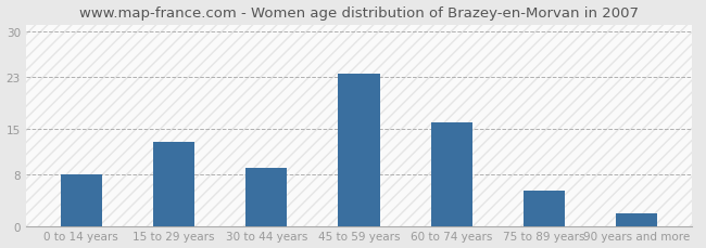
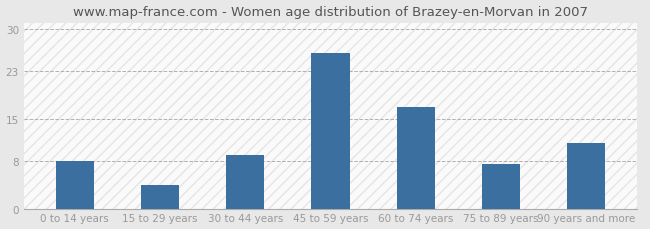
15 to 29 years: 13.0 -> 4.0
45 to 59 years: 23.5 -> 26.0
60 to 74 years: 16.0 -> 17.0
75 to 89 years: 5.5 -> 7.4
90 years and more: 2.0 -> 11.0
